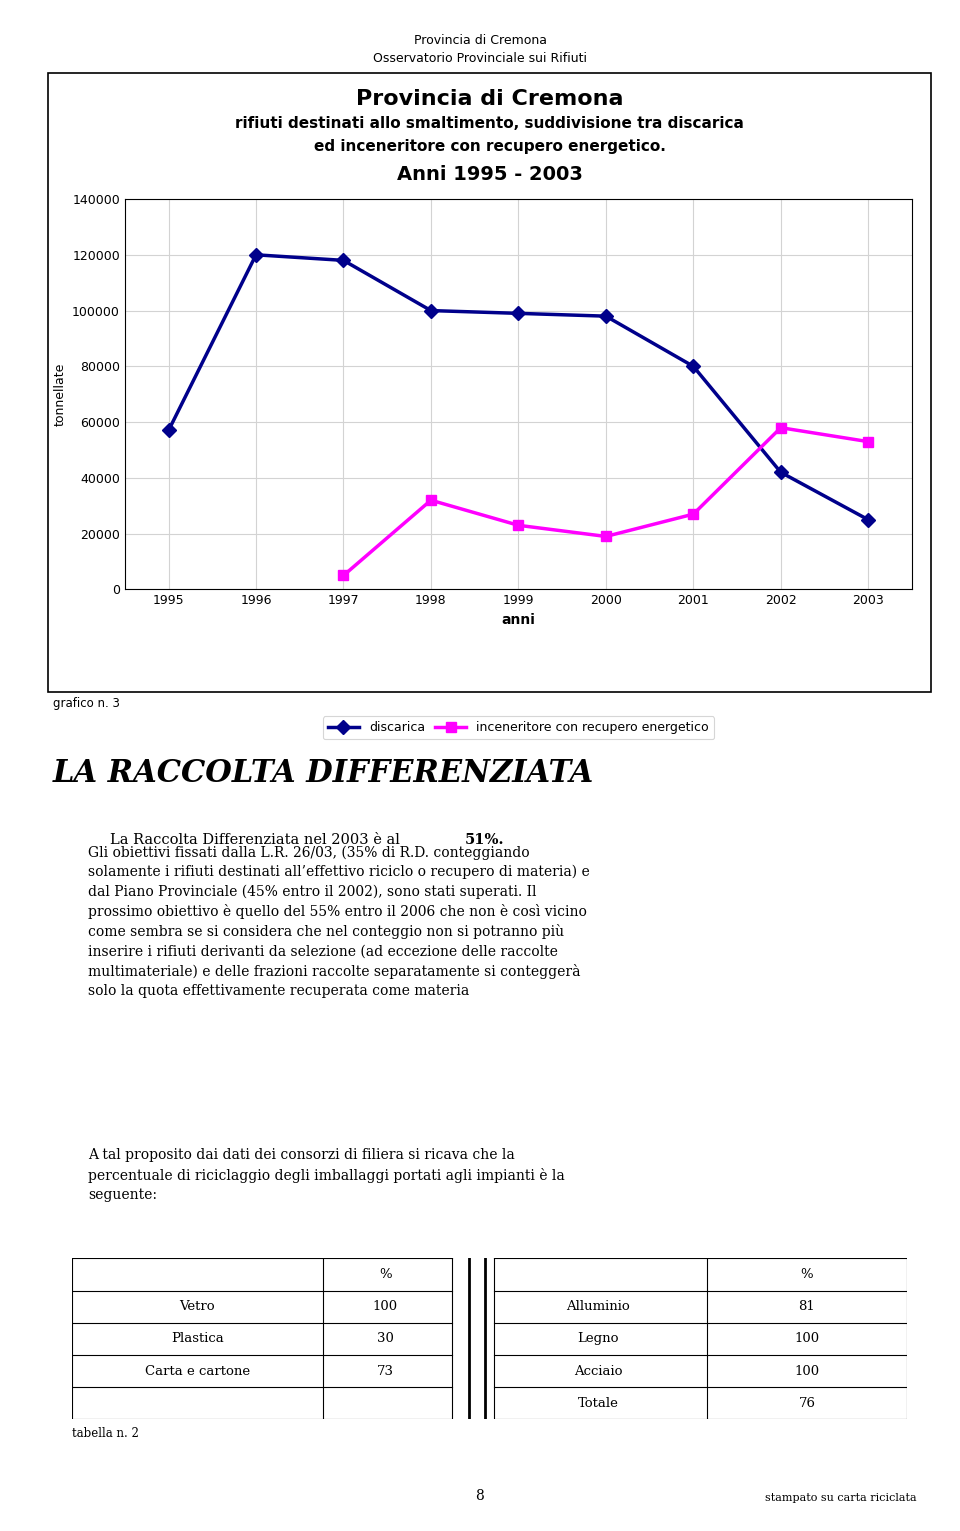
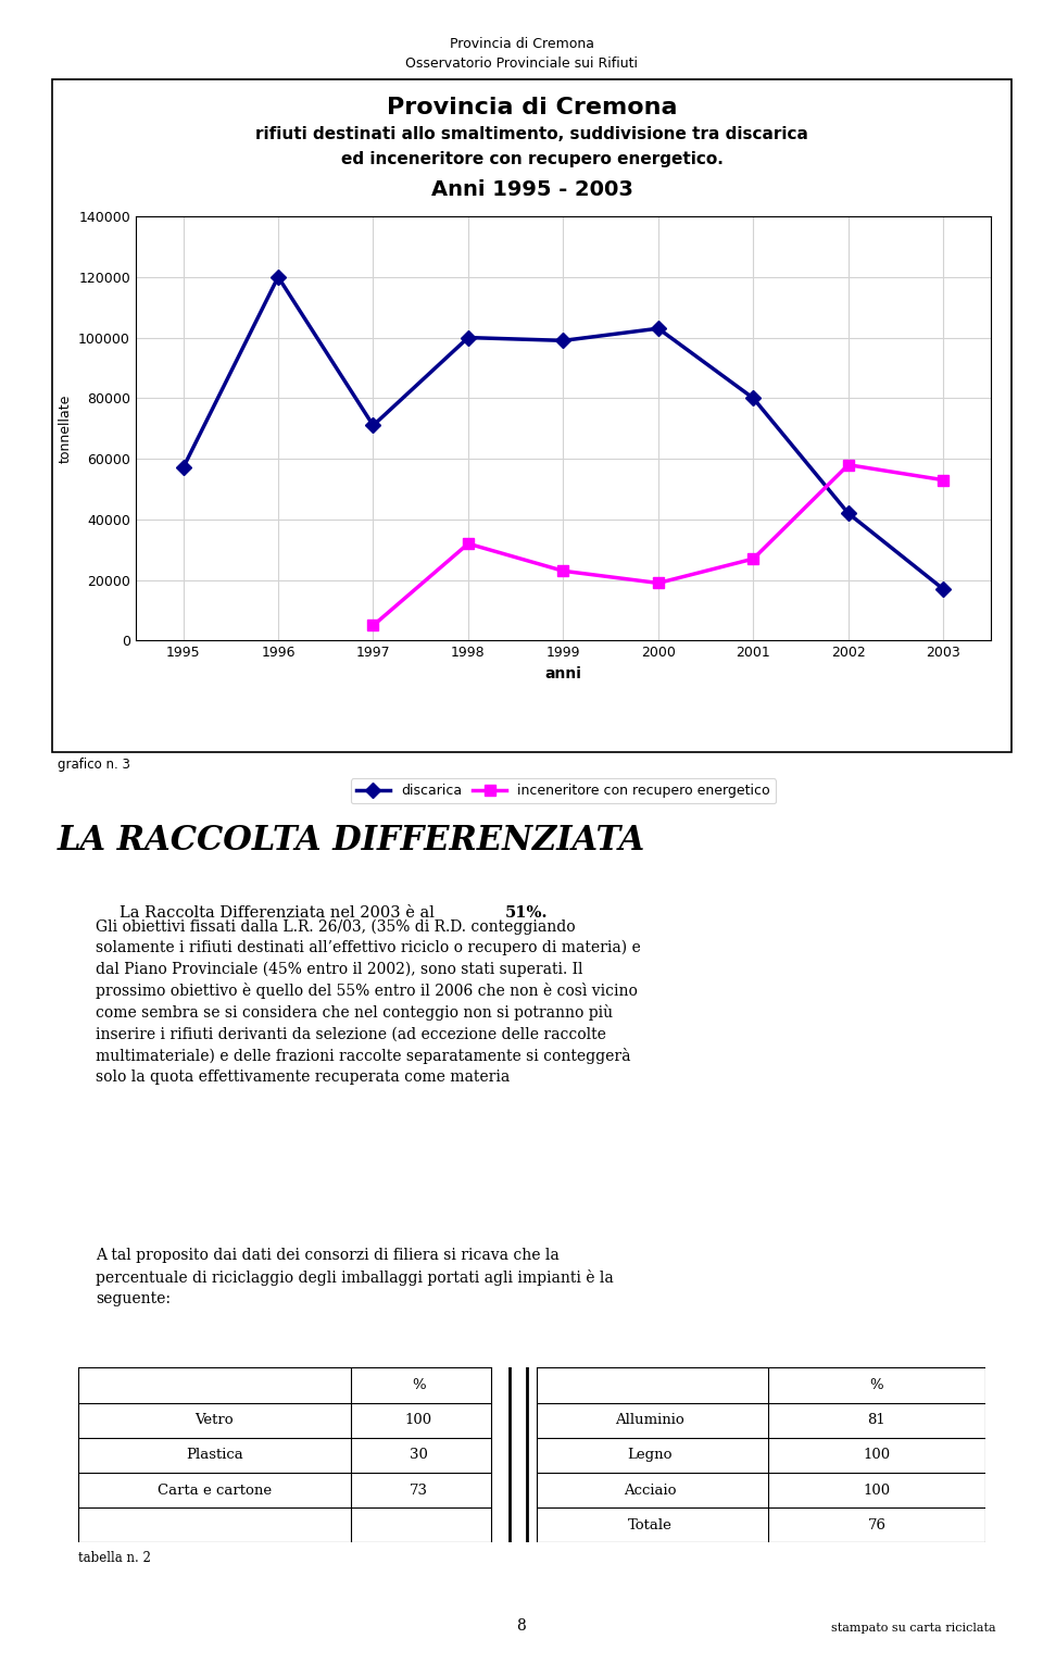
discarica/1997: 118000 -> 71000
discarica/2000: 98000 -> 103000
discarica/2003: 25000 -> 17000
